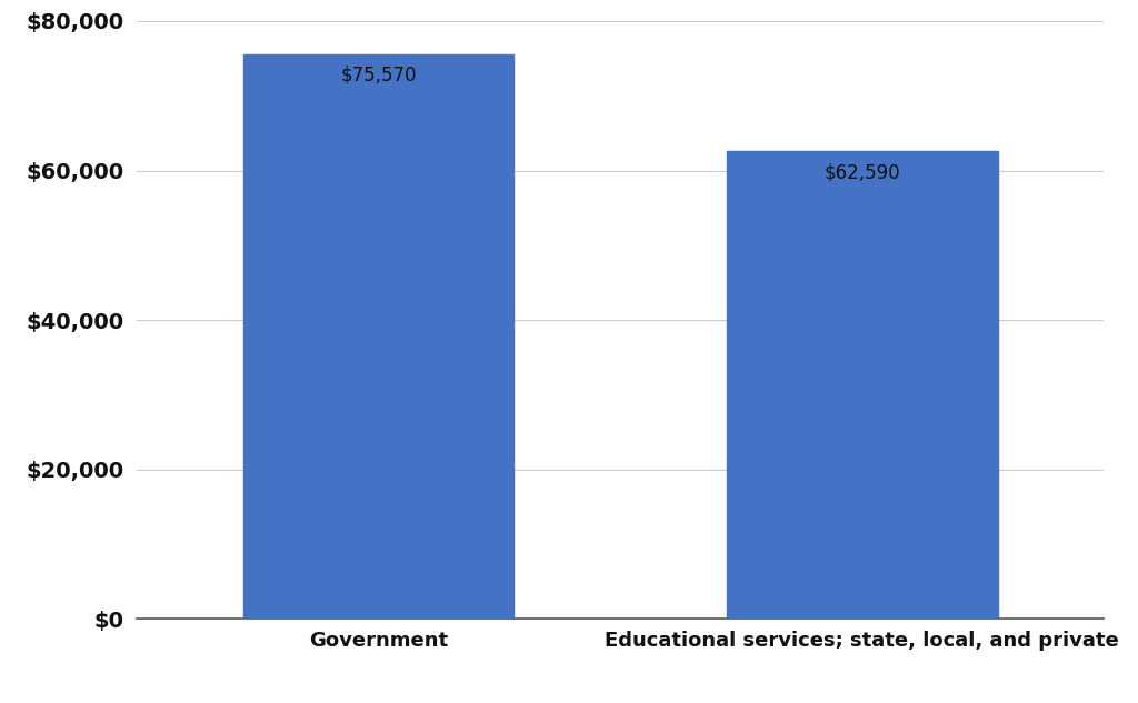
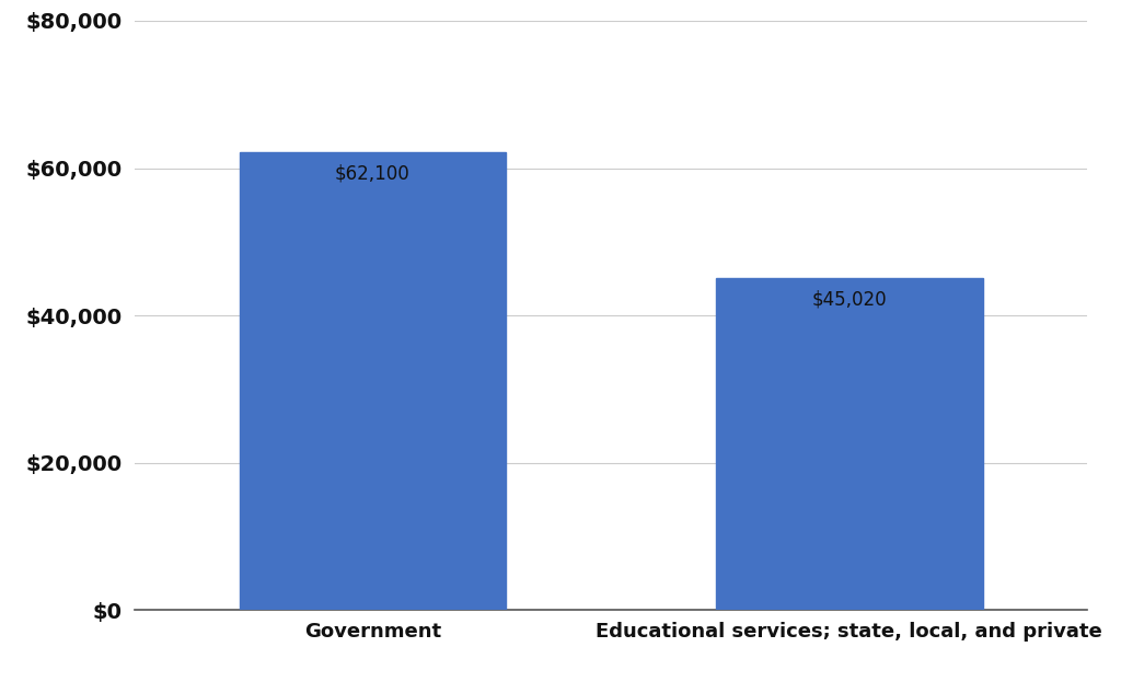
Government: $75,570 -> $62,100
Educational services; state, local, and private: $62,590 -> $45,020
